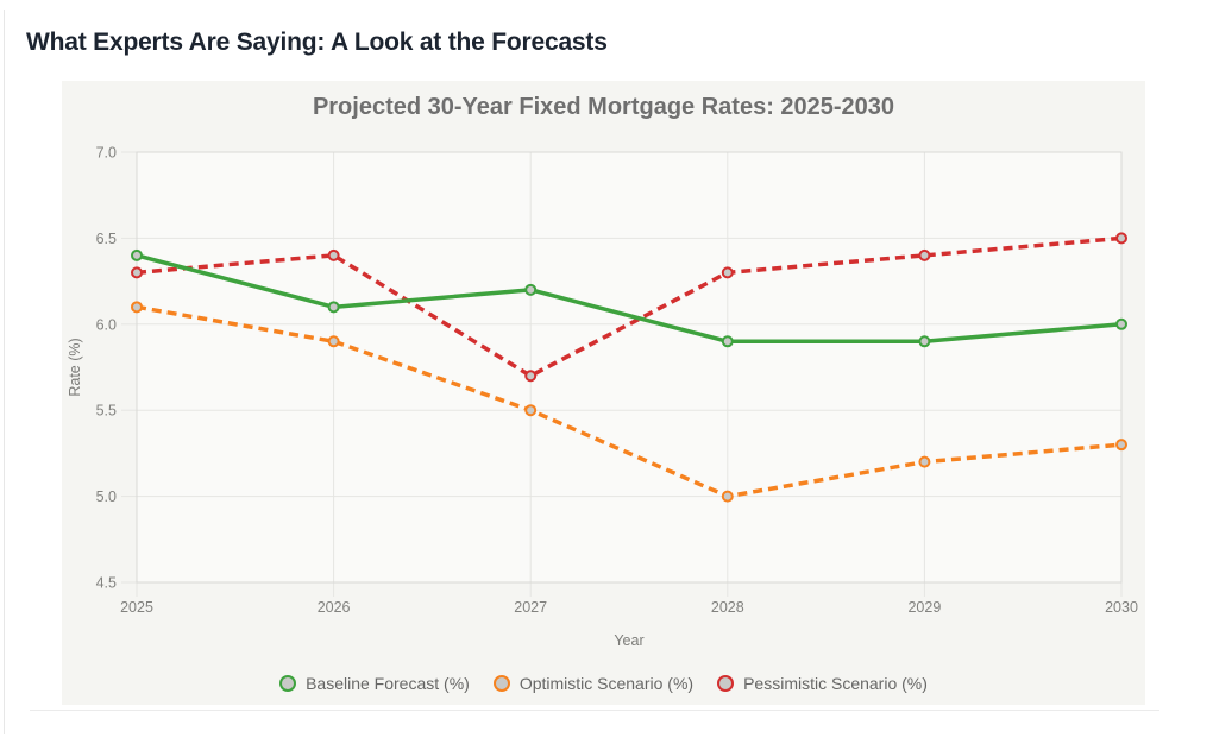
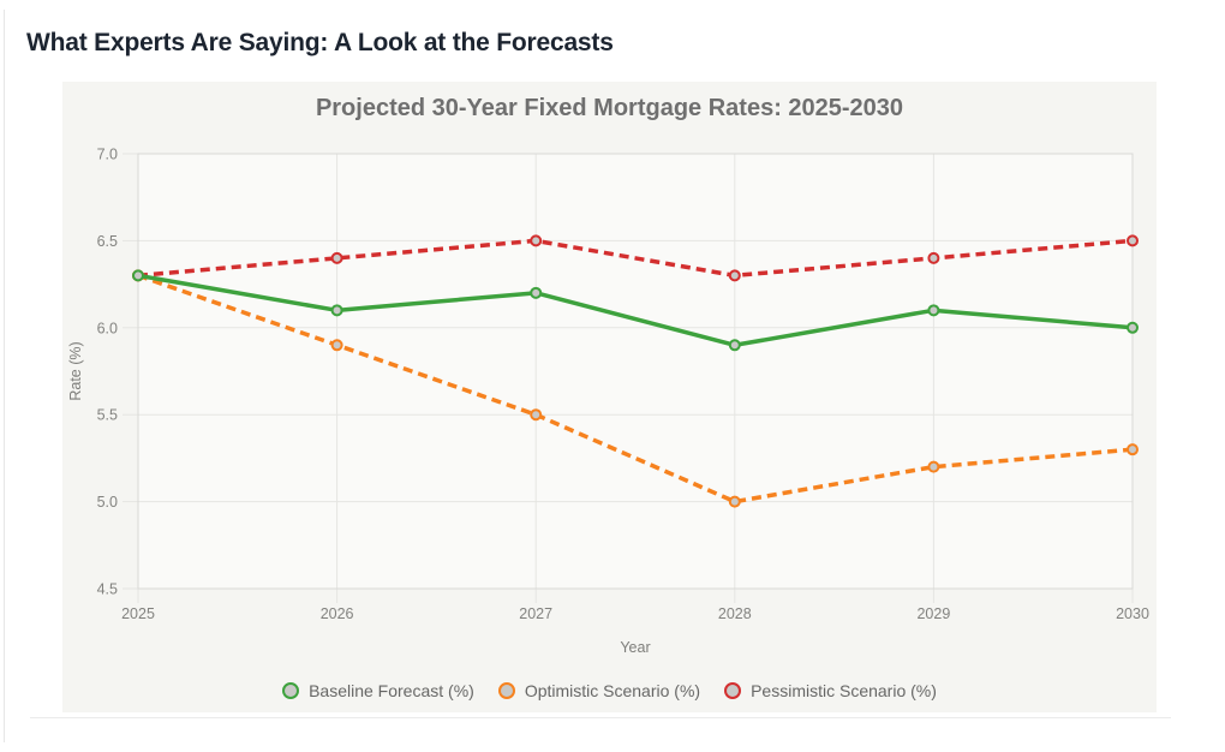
Baseline Forecast (%)/2025: 6.4 -> 6.3
Optimistic Scenario (%)/2025: 6.1 -> 6.3
Pessimistic Scenario (%)/2027: 5.7 -> 6.5
Baseline Forecast (%)/2029: 5.9 -> 6.1
